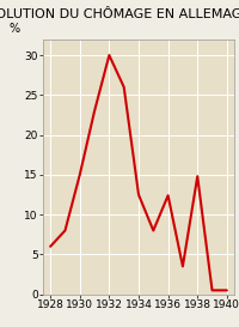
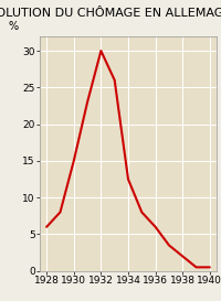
1936: 12.4 -> 6.0
1938: 14.8 -> 2.0
